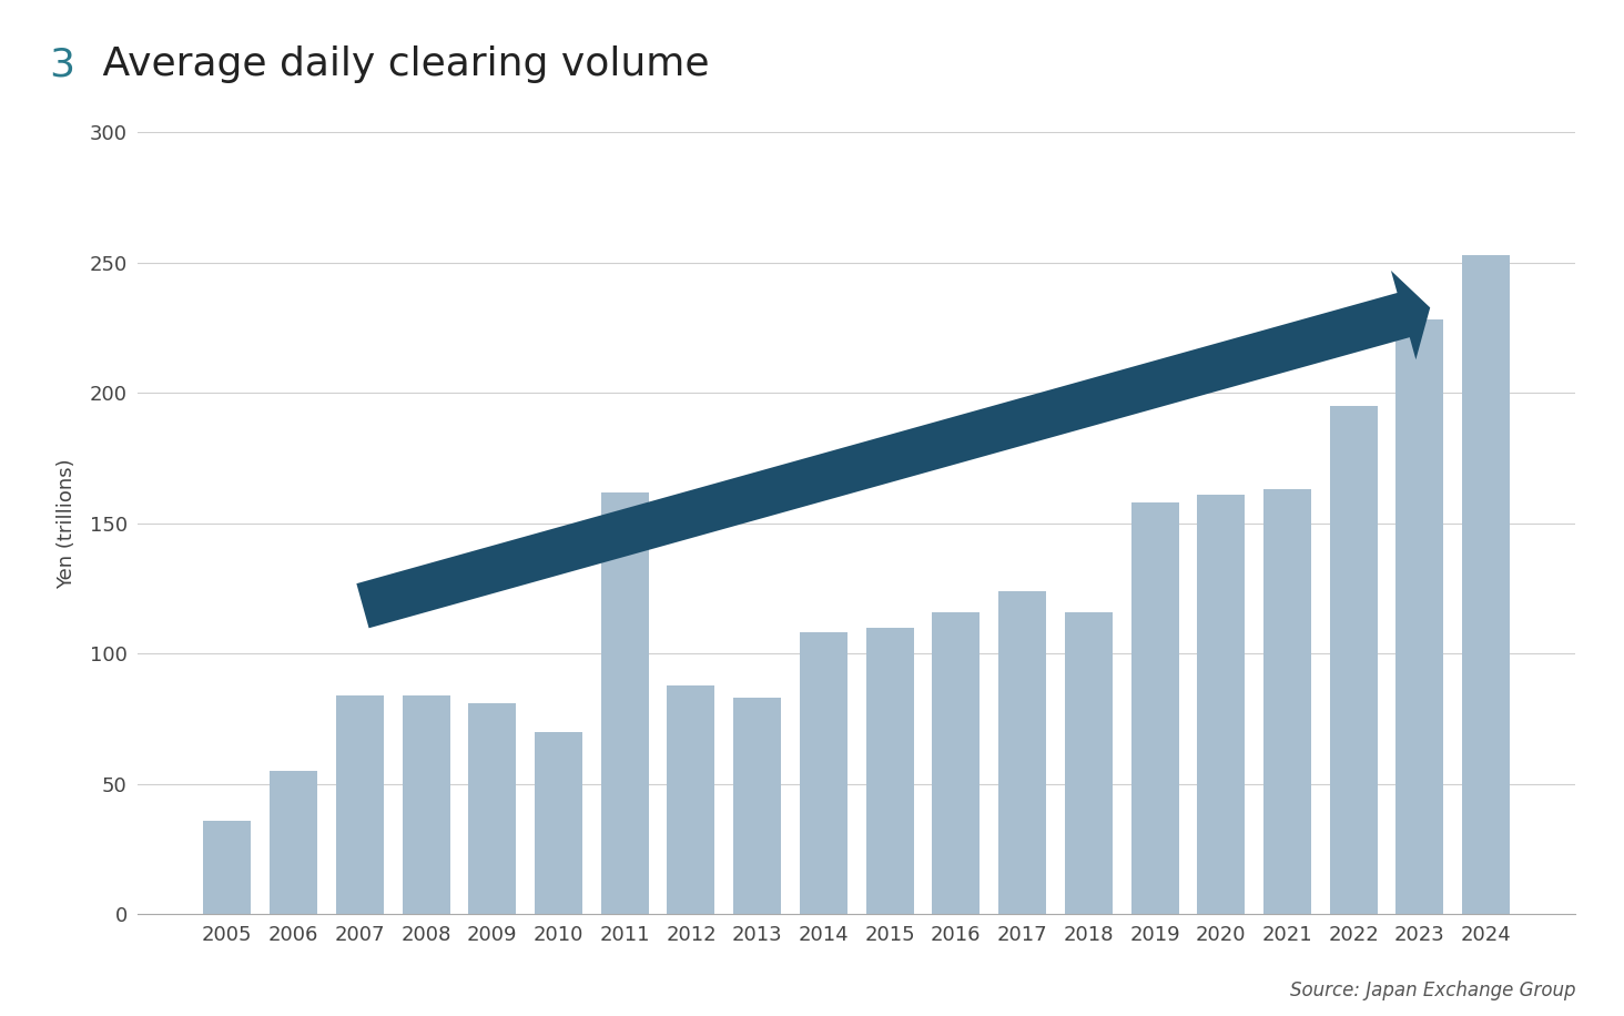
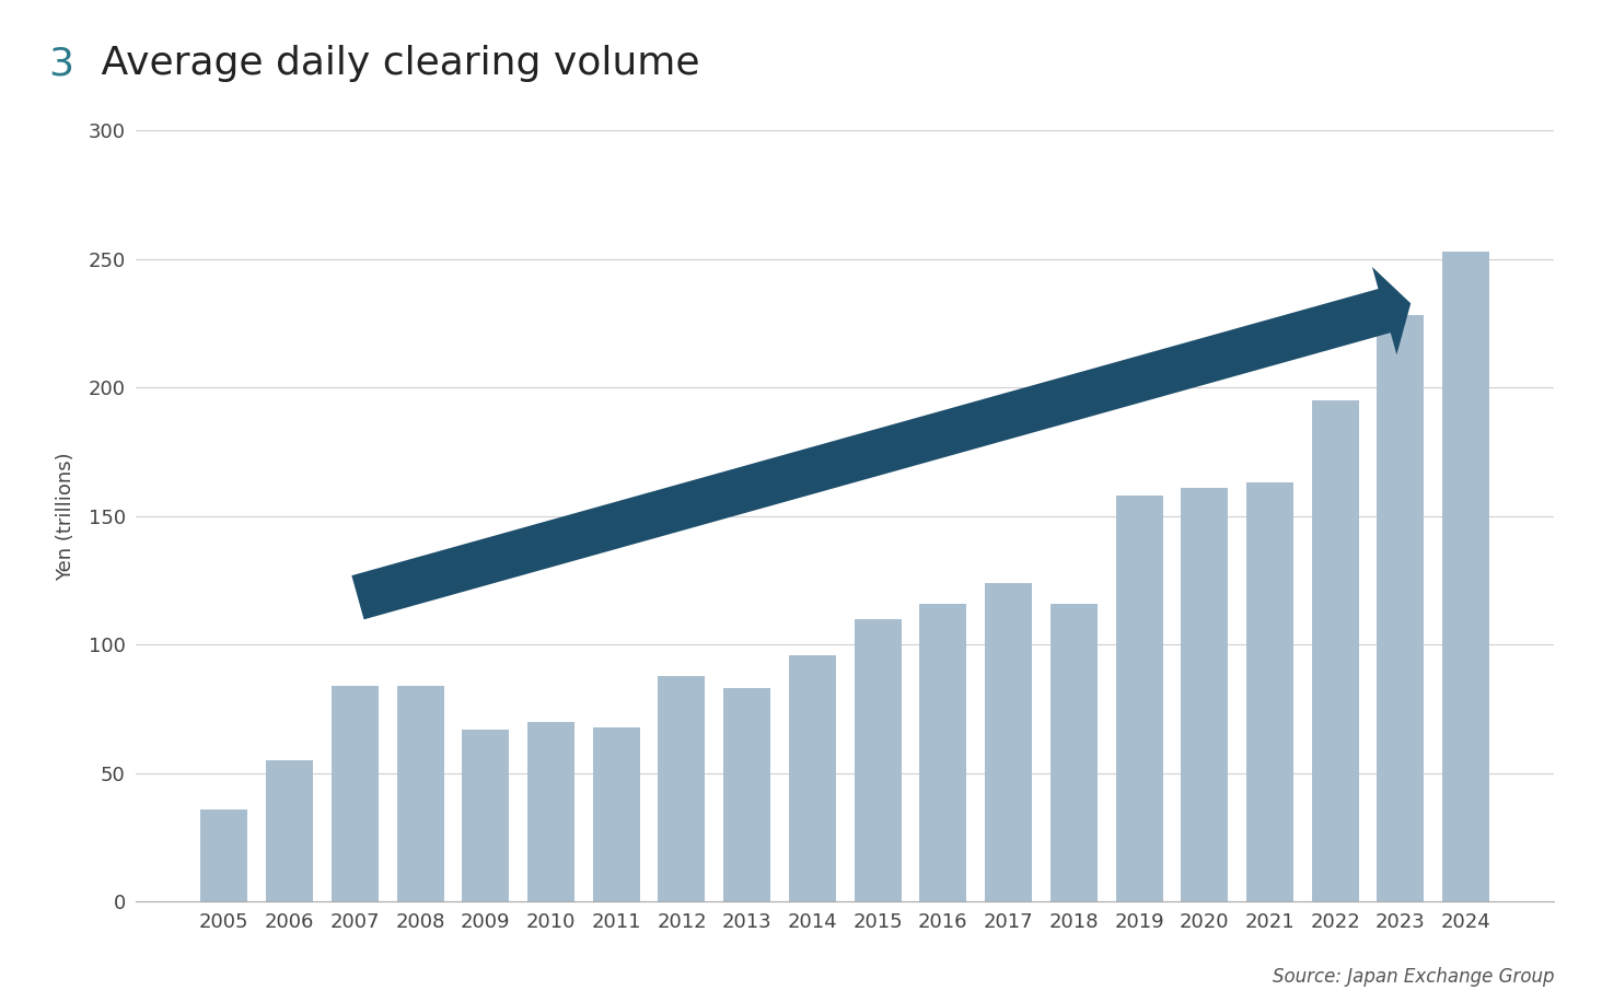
2009: 81 -> 67
2011: 162 -> 68
2014: 108 -> 96
